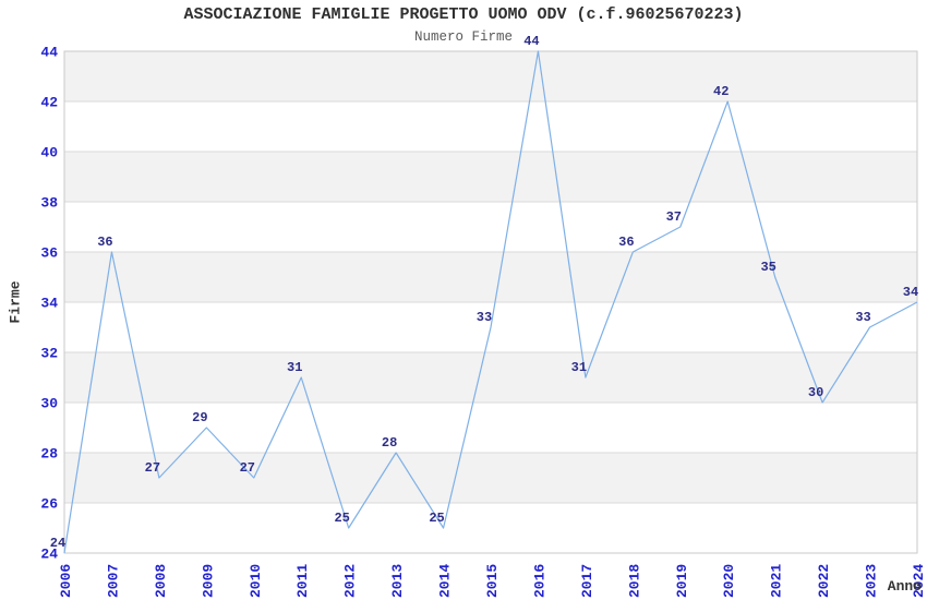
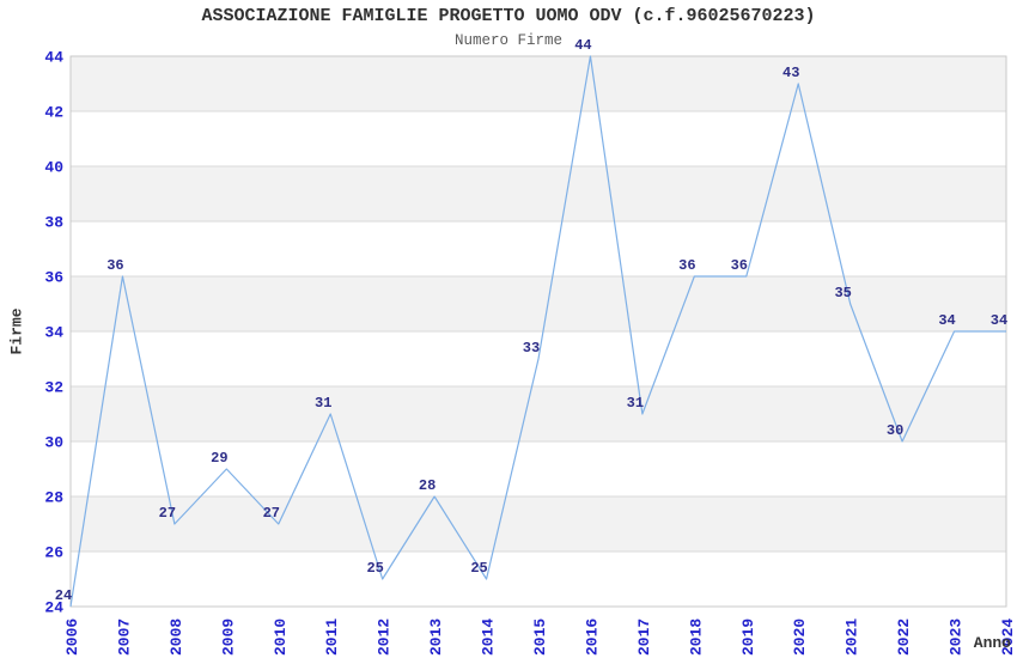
2019: 37 -> 36
2020: 42 -> 43
2023: 33 -> 34
